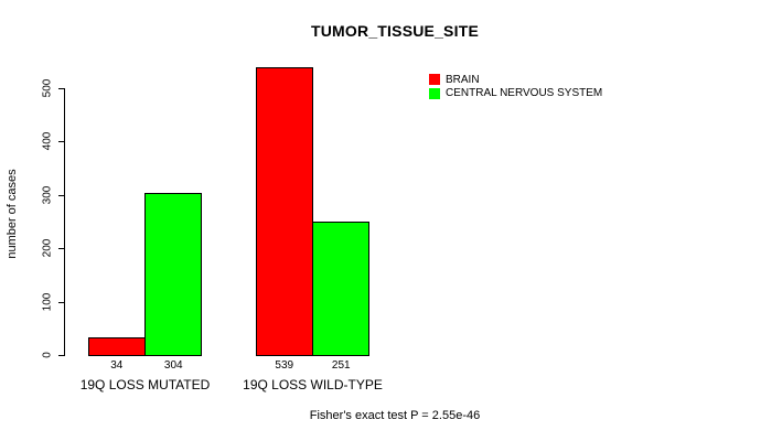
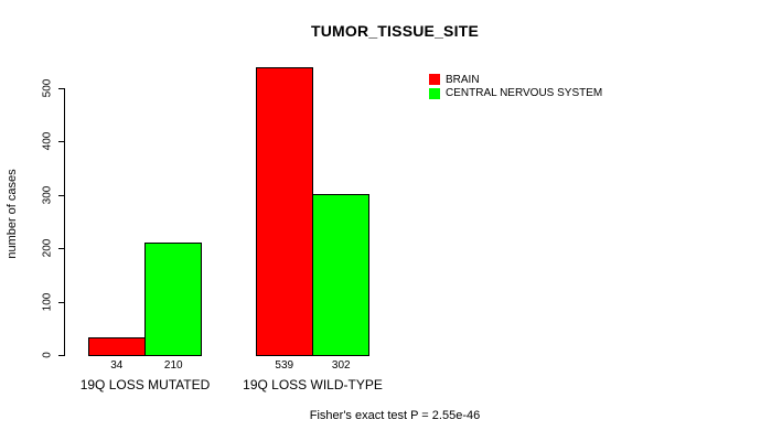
CENTRAL NERVOUS SYSTEM/19Q LOSS MUTATED: 304 -> 210
CENTRAL NERVOUS SYSTEM/19Q LOSS WILD-TYPE: 251 -> 302
